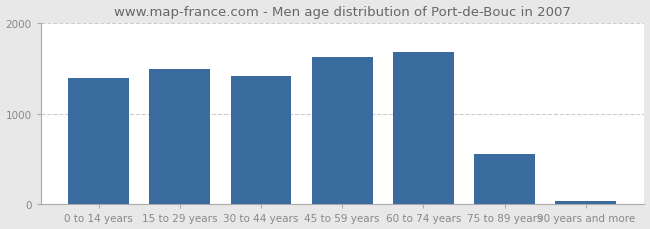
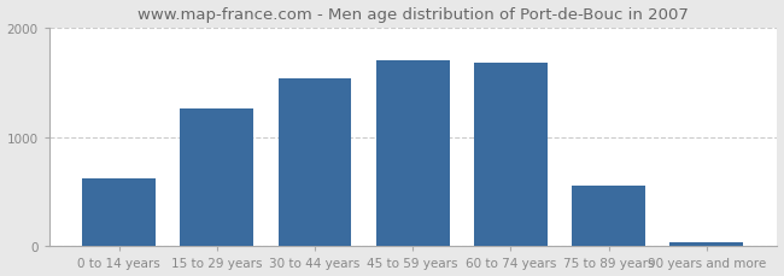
0 to 14 years: 1390 -> 620
15 to 29 years: 1490 -> 1260
30 to 44 years: 1420 -> 1540
45 to 59 years: 1620 -> 1700
